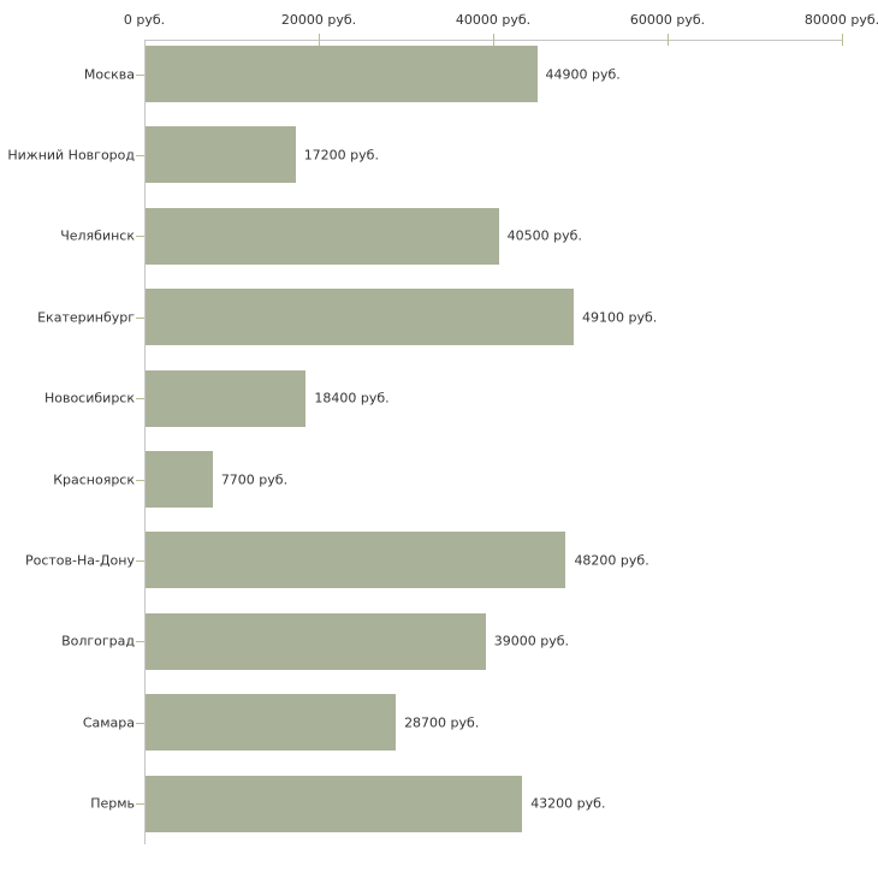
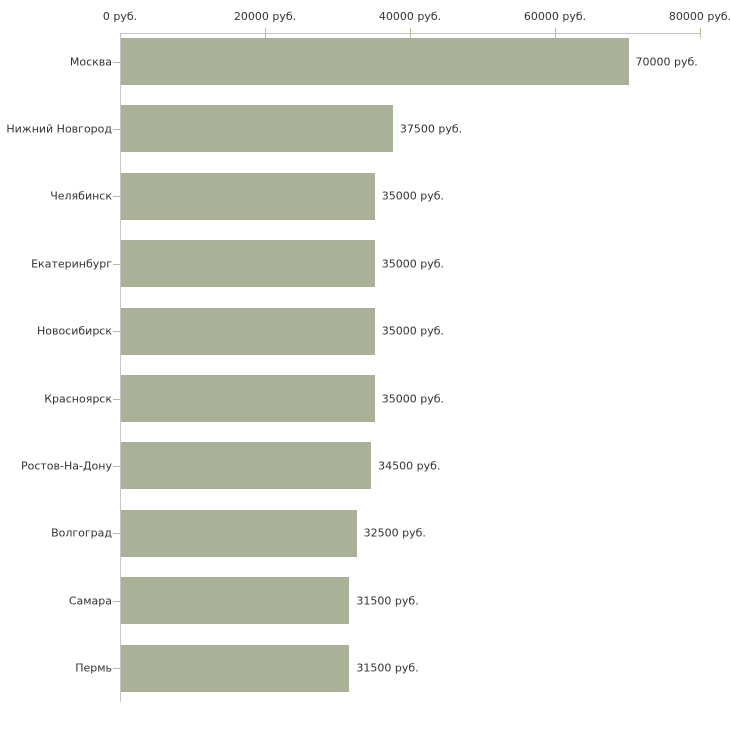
Москва: 44900 -> 70000
Нижний Новгород: 17200 -> 37500
Челябинск: 40500 -> 35000
Екатеринбург: 49100 -> 35000
Новосибирск: 18400 -> 35000
Красноярск: 7700 -> 35000
Ростов-На-Дону: 48200 -> 34500
Волгоград: 39000 -> 32500
Самара: 28700 -> 31500
Пермь: 43200 -> 31500
